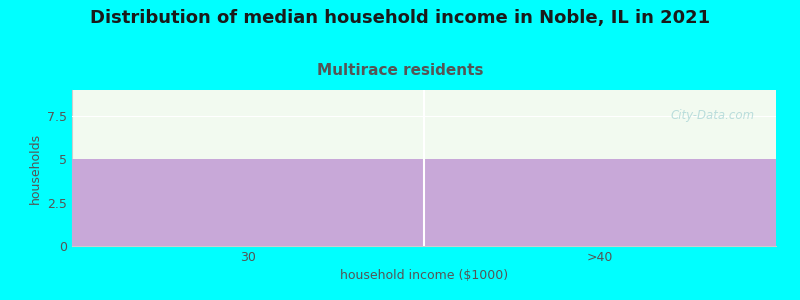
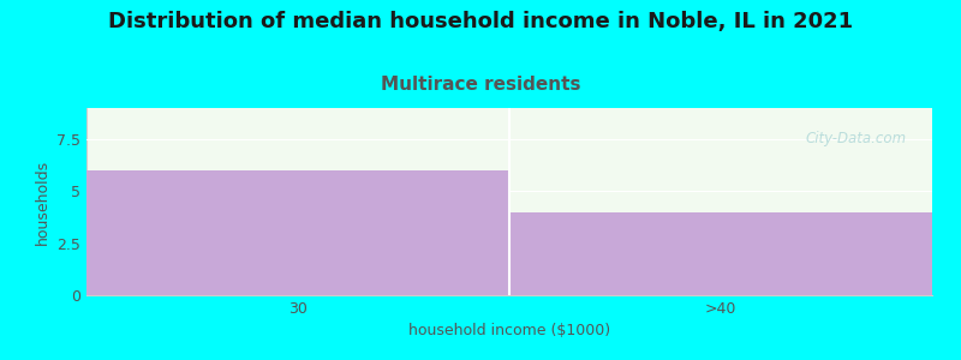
30: 5 -> 6
>40: 5 -> 4
